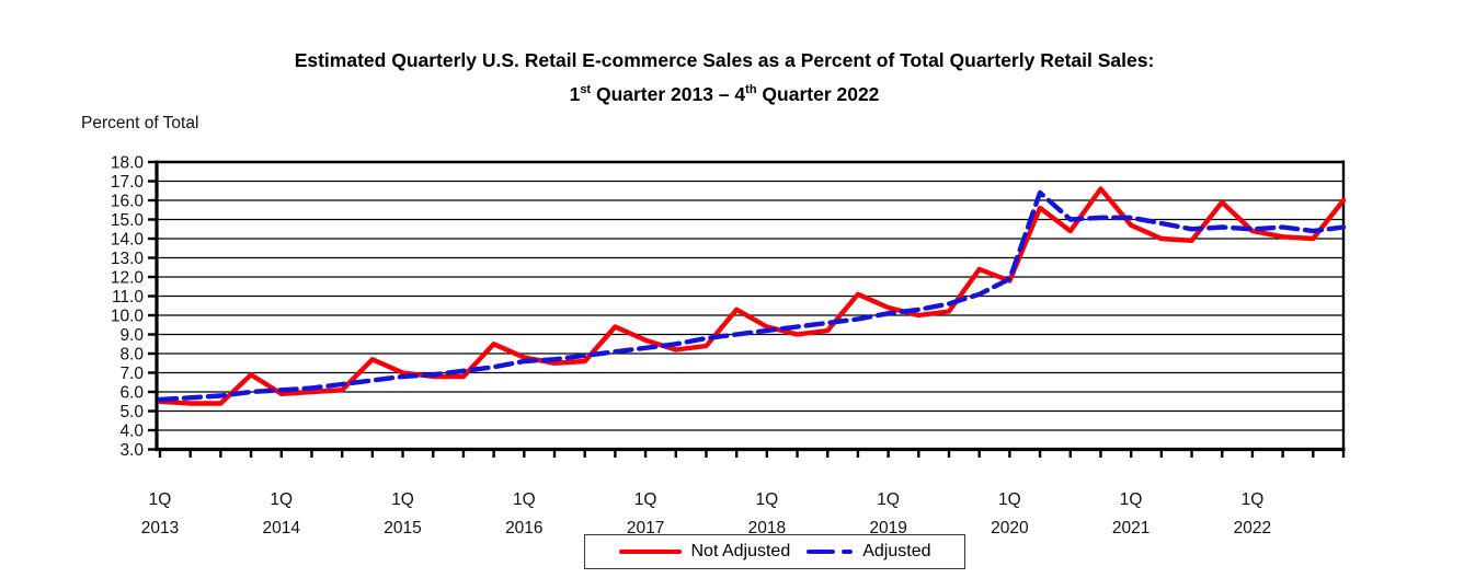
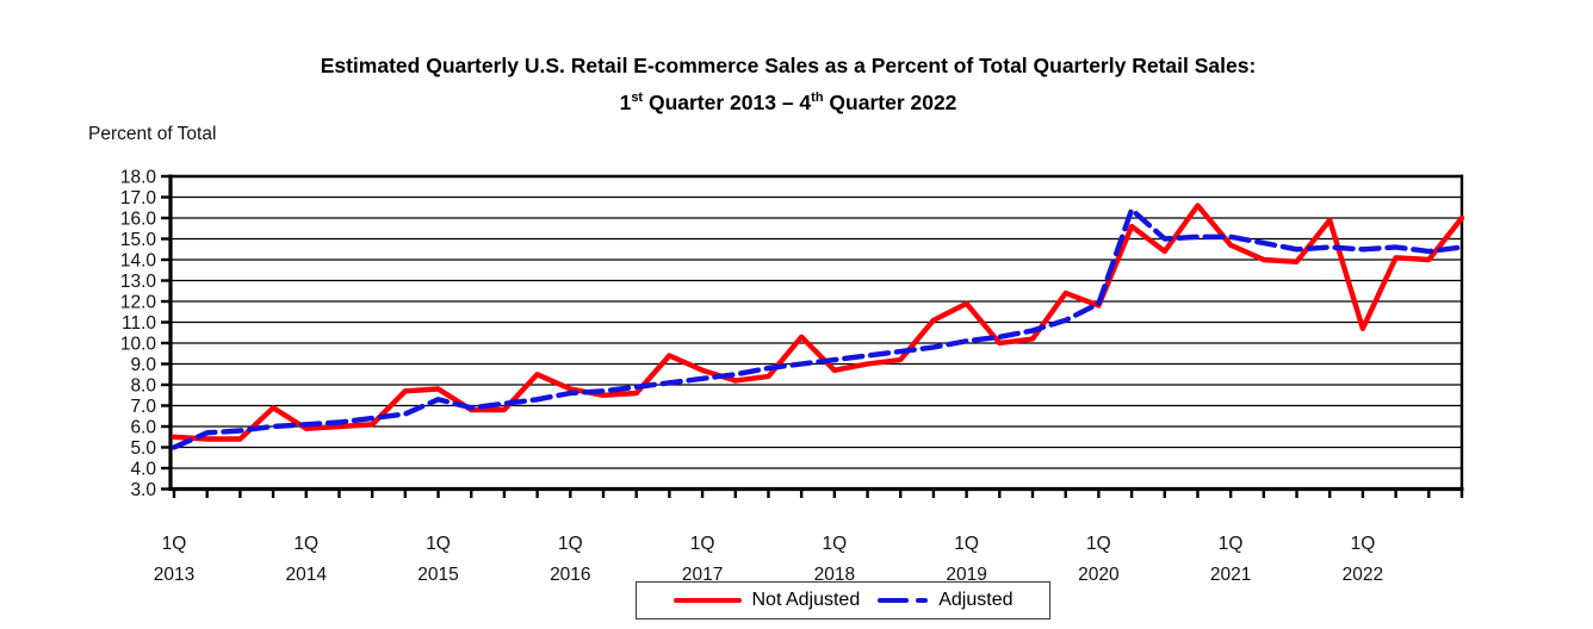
Adjusted/1Q 2013: 5.6 -> 5.0
Not Adjusted/1Q 2015: 7.0 -> 7.8
Adjusted/1Q 2015: 6.8 -> 7.3
Not Adjusted/1Q 2018: 9.4 -> 8.7
Not Adjusted/1Q 2019: 10.4 -> 11.9
Not Adjusted/1Q 2022: 14.4 -> 10.7
